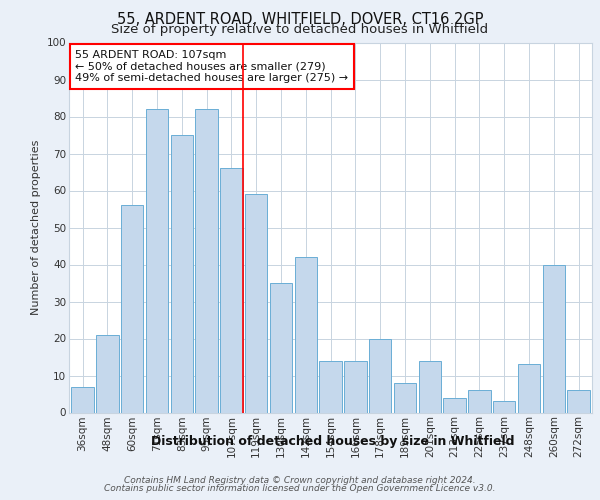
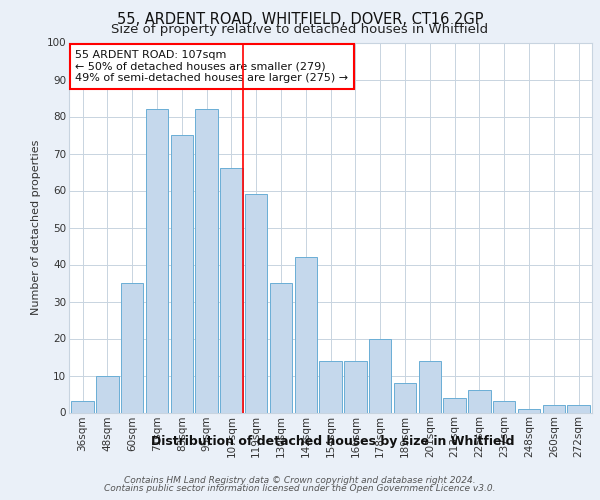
36sqm: 7 -> 3
48sqm: 21 -> 10
60sqm: 56 -> 35
248sqm: 13 -> 1
260sqm: 40 -> 2
272sqm: 6 -> 2
